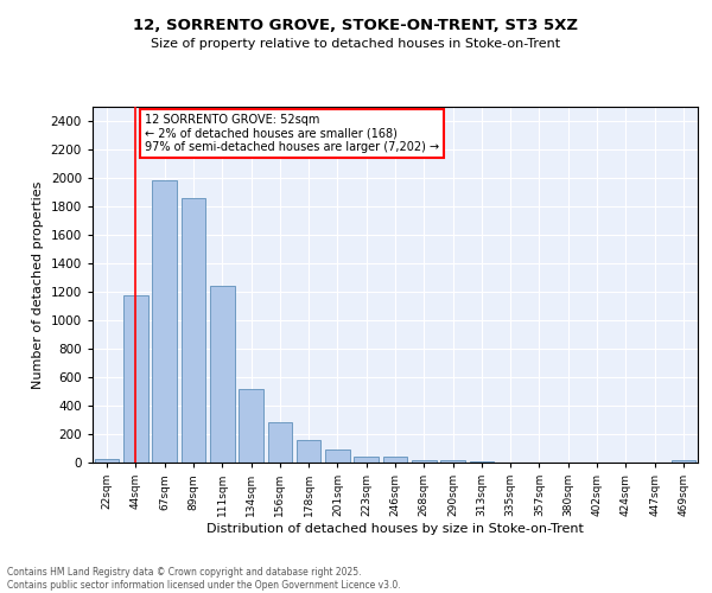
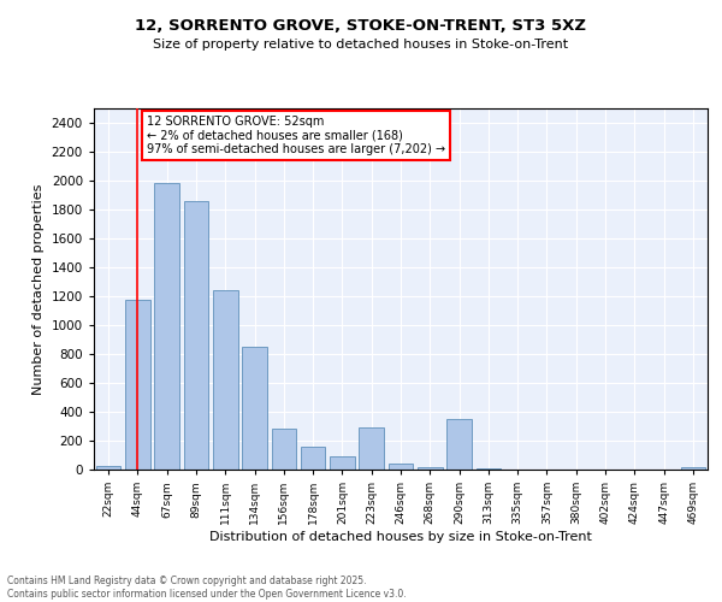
134sqm: 520 -> 850
223sqm: 40 -> 290
290sqm: 20 -> 350
